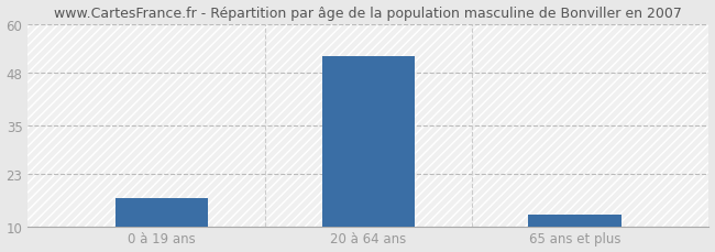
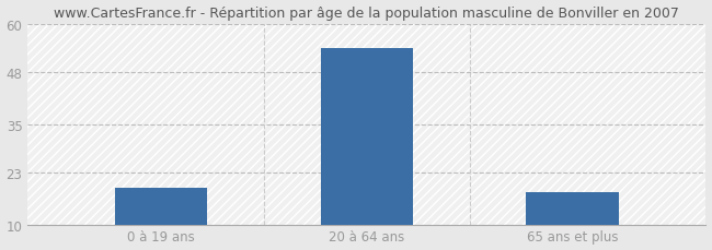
0 à 19 ans: 17 -> 19
20 à 64 ans: 52 -> 54
65 ans et plus: 13 -> 18
